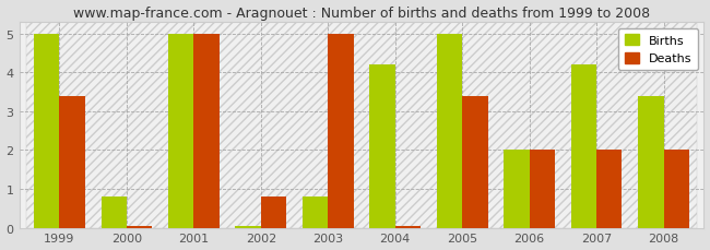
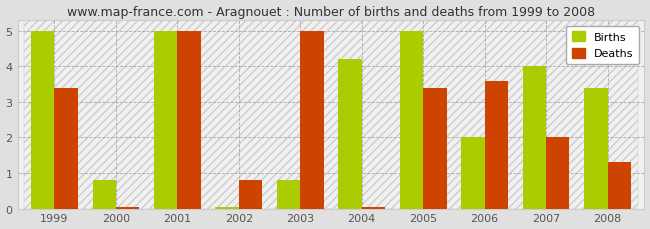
Deaths/2006: 2.00 -> 3.60
Births/2007: 4.20 -> 4.00
Deaths/2008: 2.00 -> 1.30
